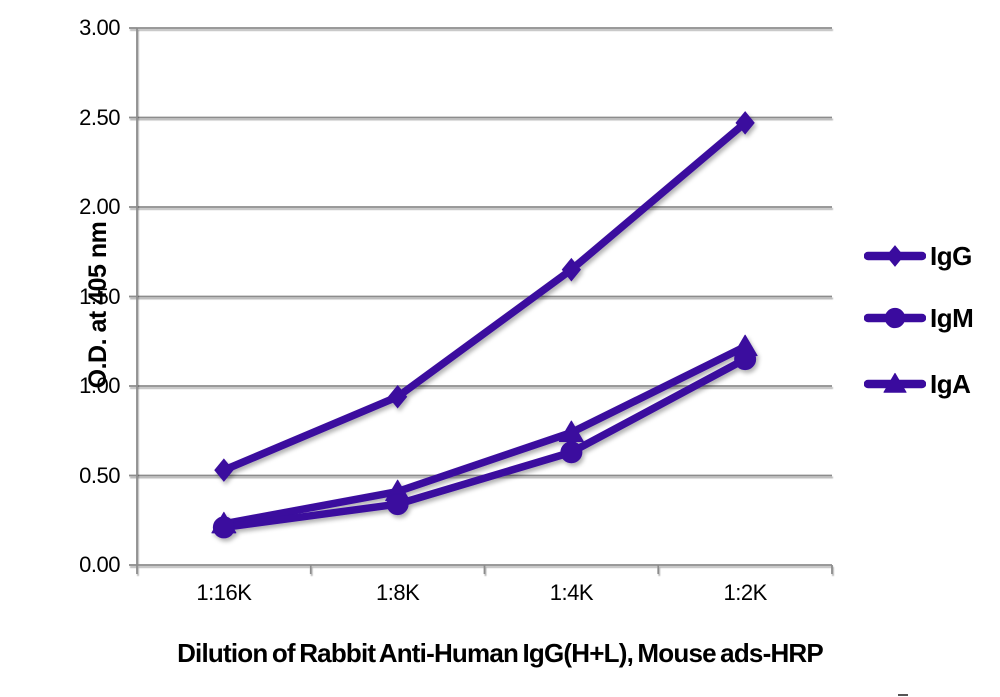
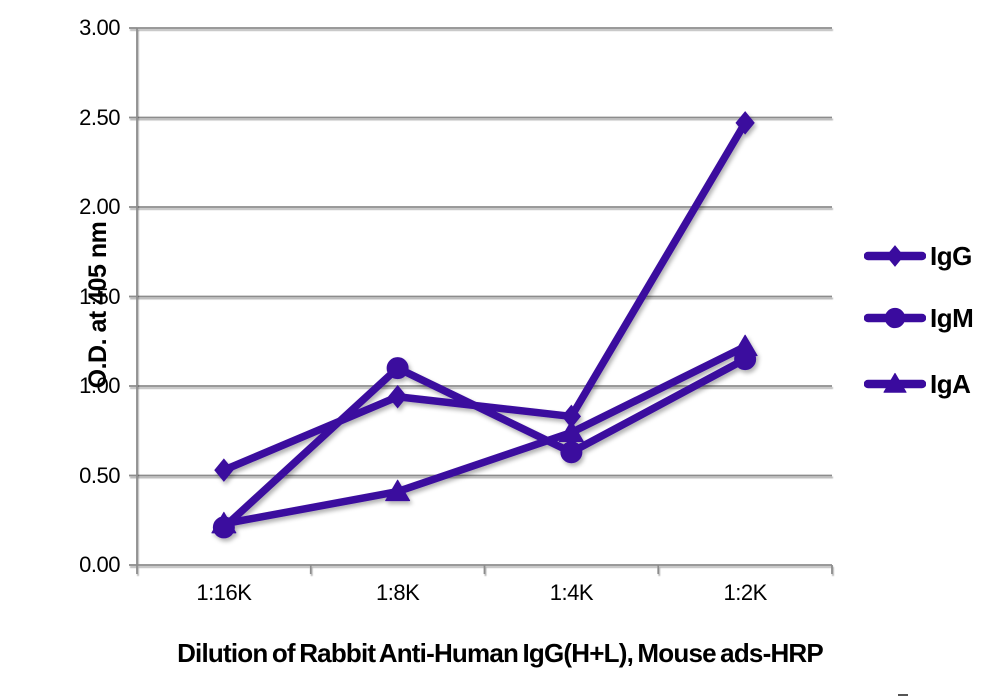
IgM/1:8K: 0.34 -> 1.10
IgG/1:4K: 1.65 -> 0.83
